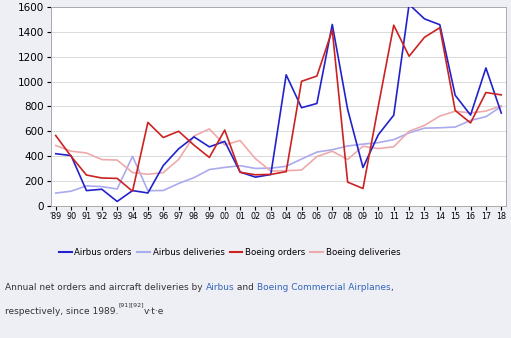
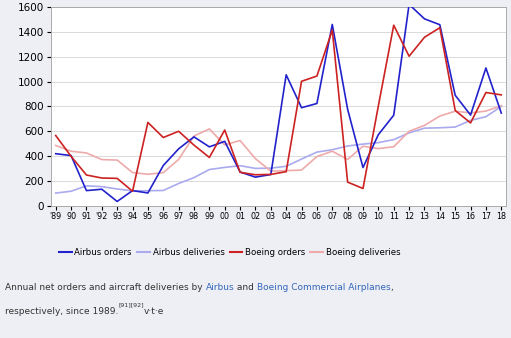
Airbus deliveries/94: 400 -> 120
